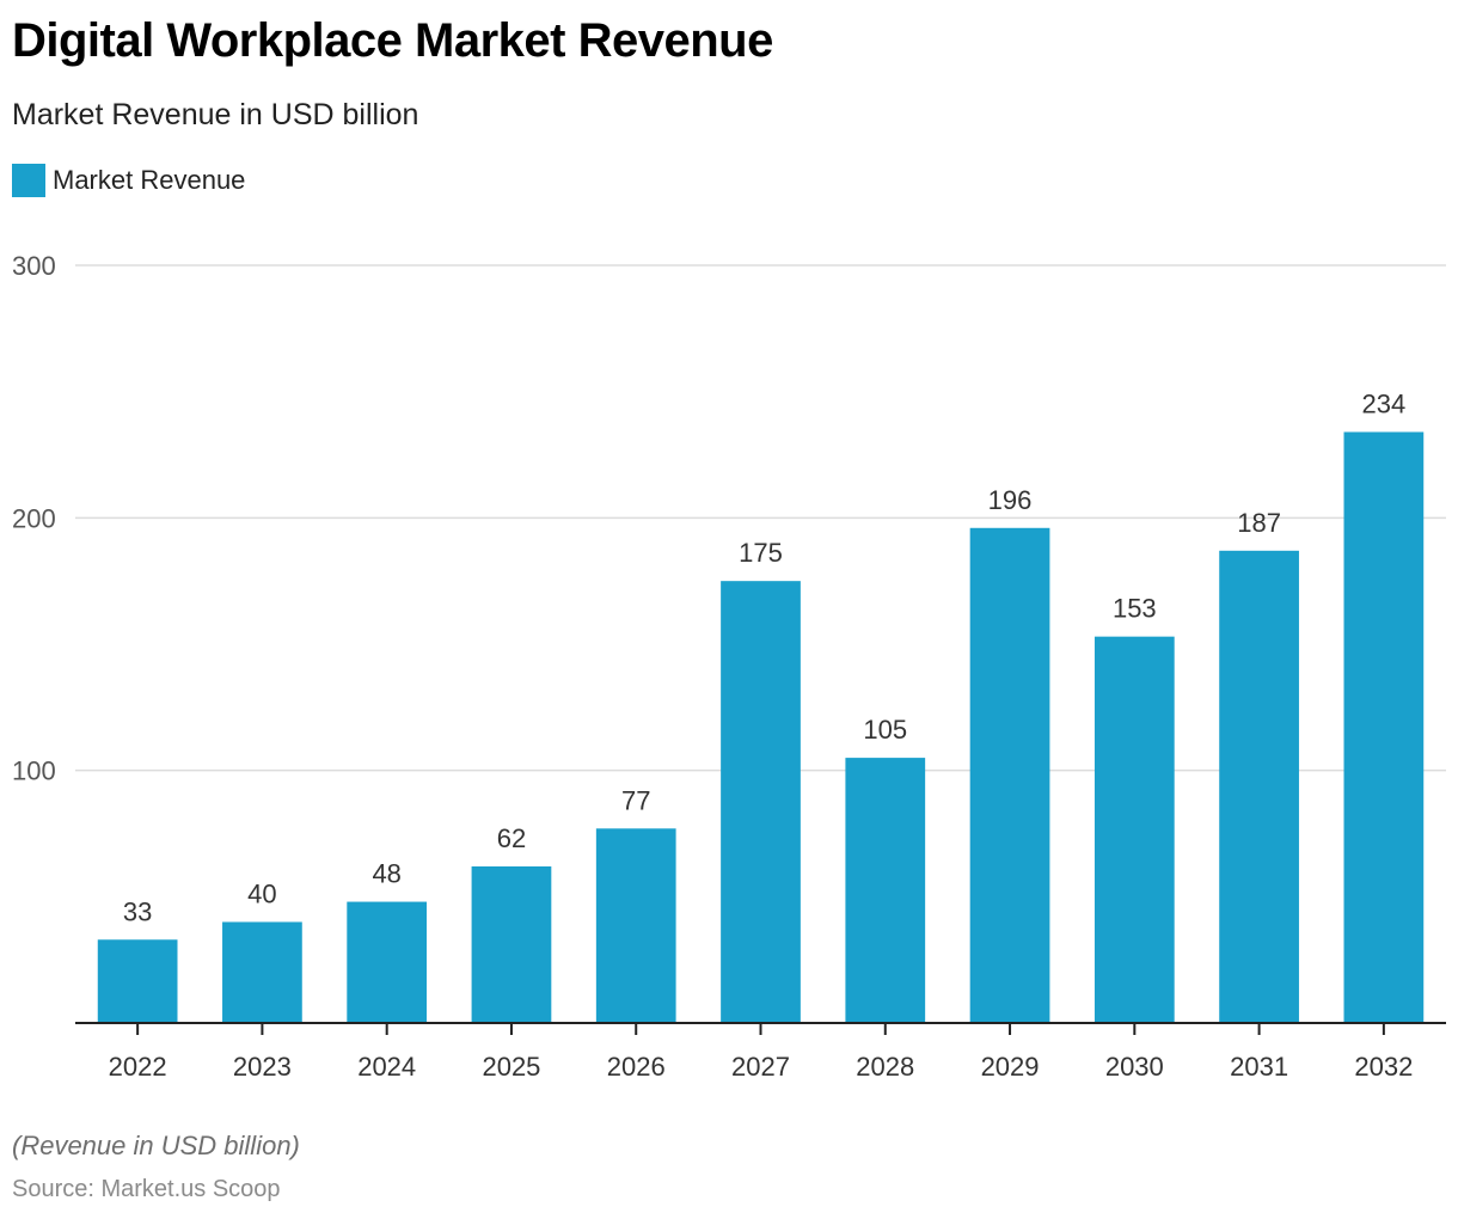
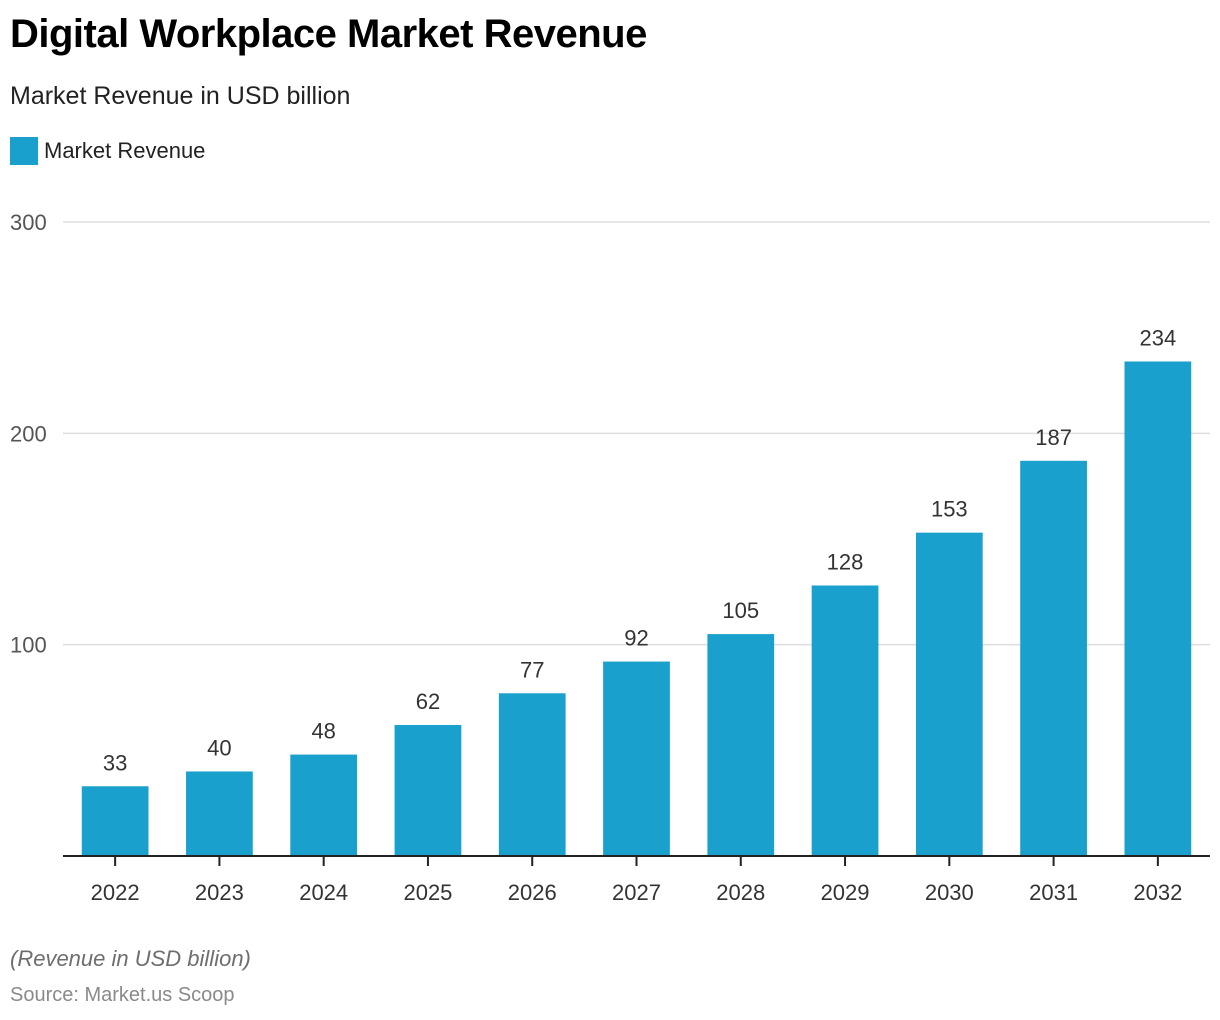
2027: 175 -> 92
2029: 196 -> 128
